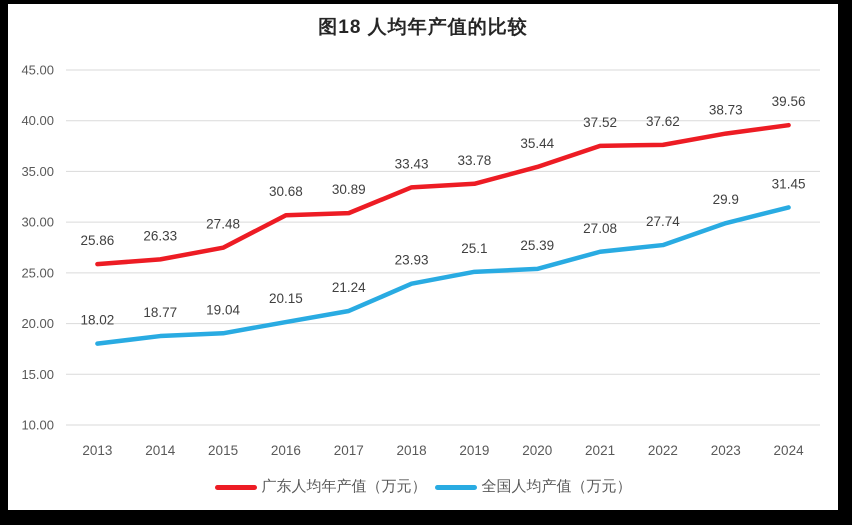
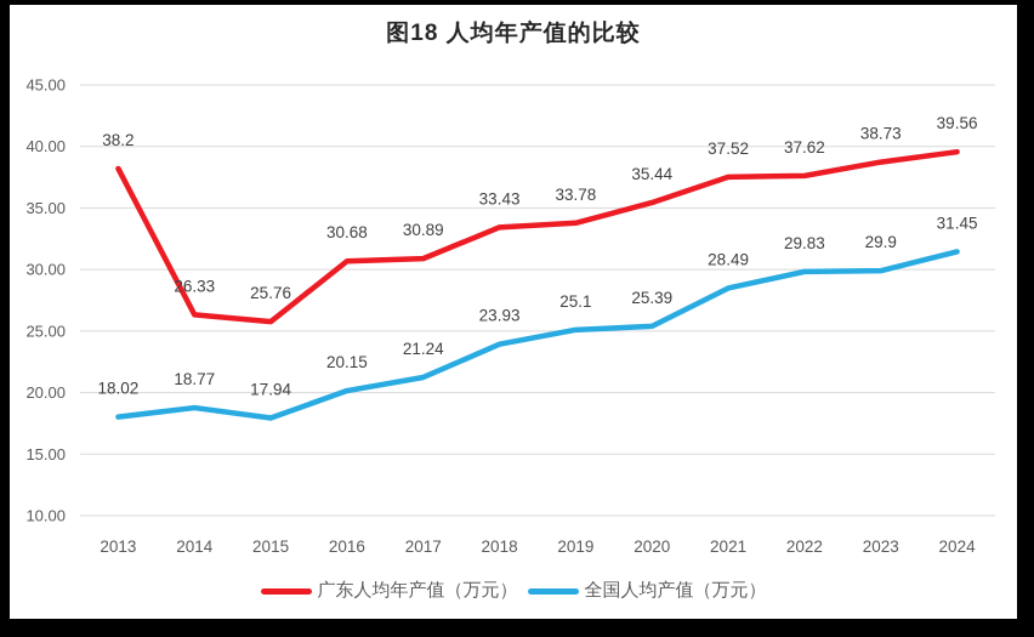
广东人均年产值（万元）/2013: 25.86 -> 38.2
广东人均年产值（万元）/2015: 27.48 -> 25.76
全国人均产值（万元）/2015: 19.04 -> 17.94
全国人均产值（万元）/2021: 27.08 -> 28.49
全国人均产值（万元）/2022: 27.74 -> 29.83
